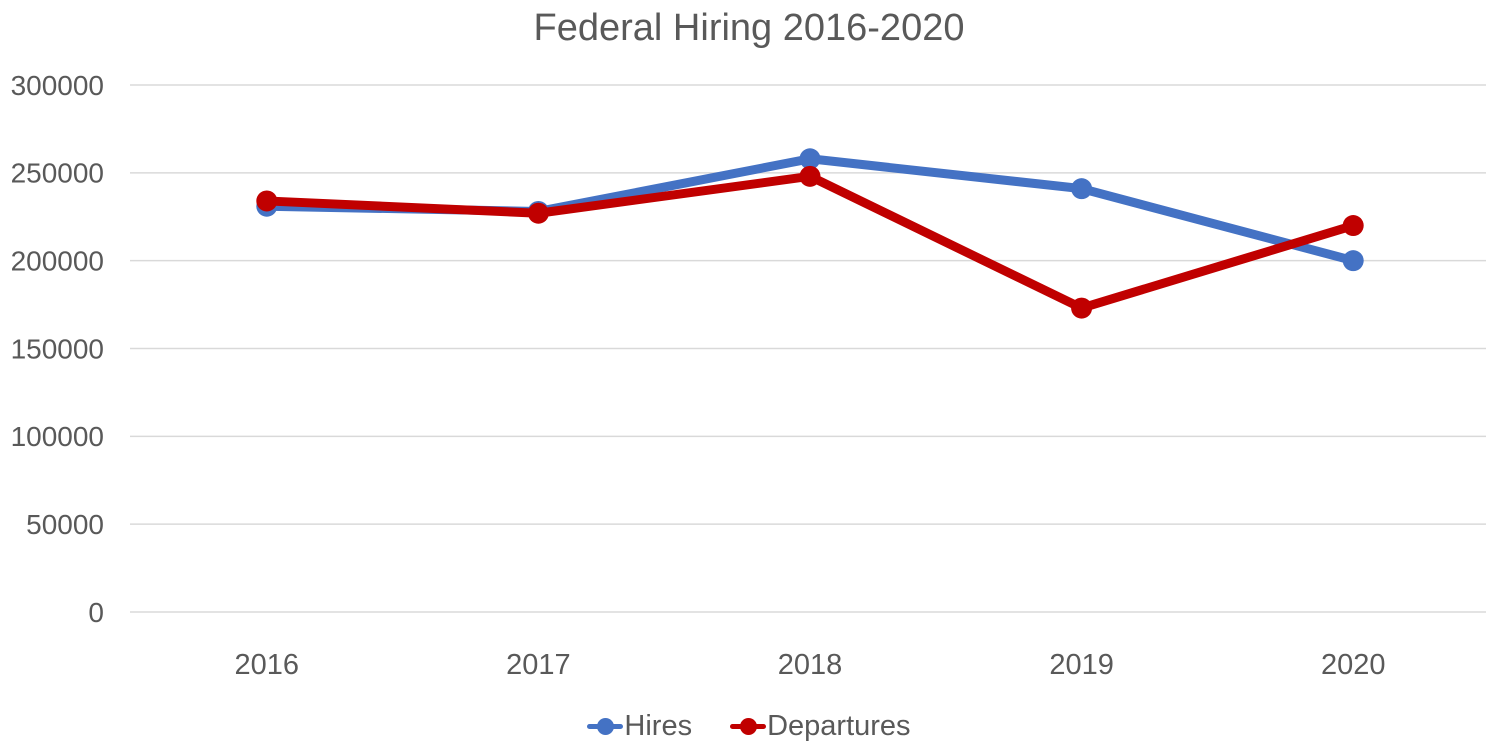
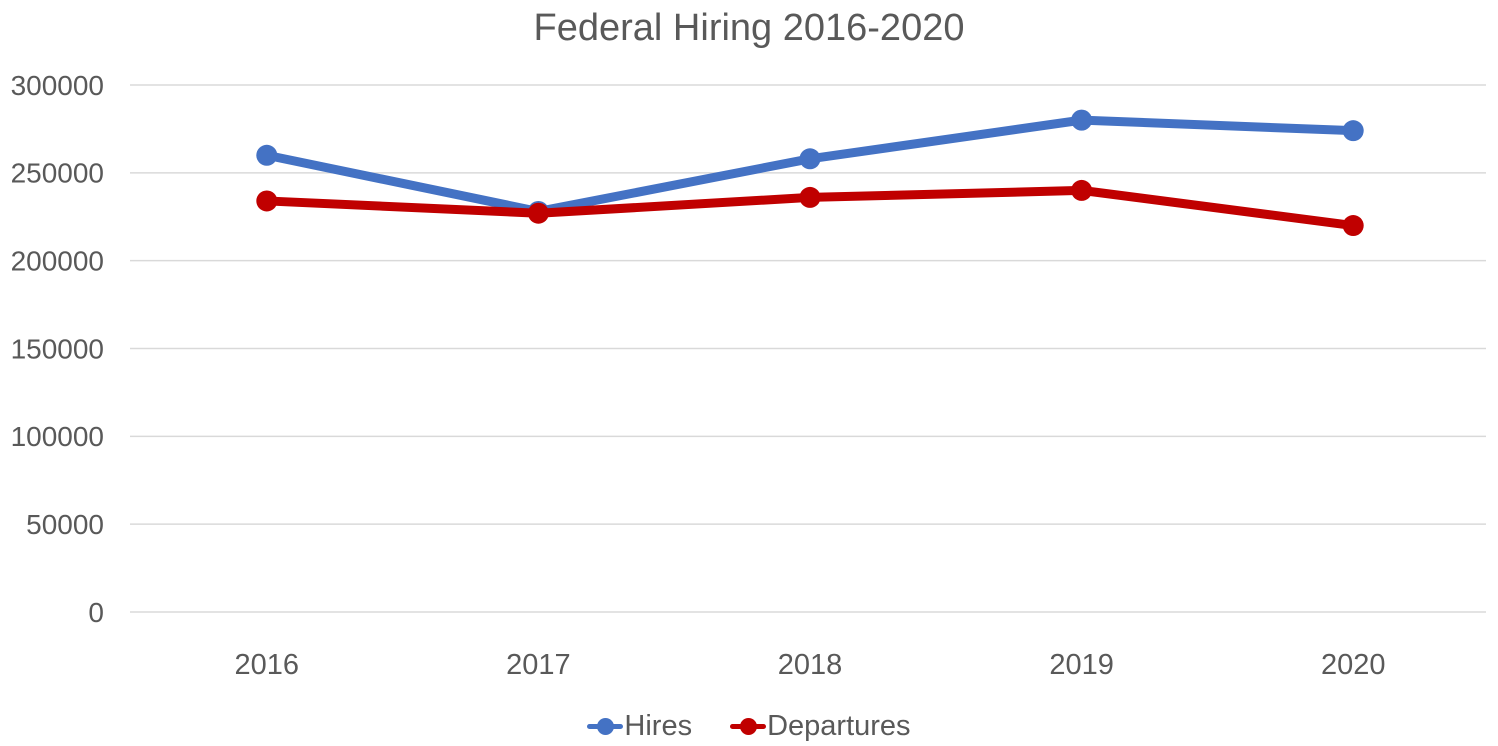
Hires/2016: 231000 -> 260000
Departures/2018: 248000 -> 236000
Hires/2019: 241000 -> 280000
Departures/2019: 173000 -> 240000
Hires/2020: 200000 -> 274000
